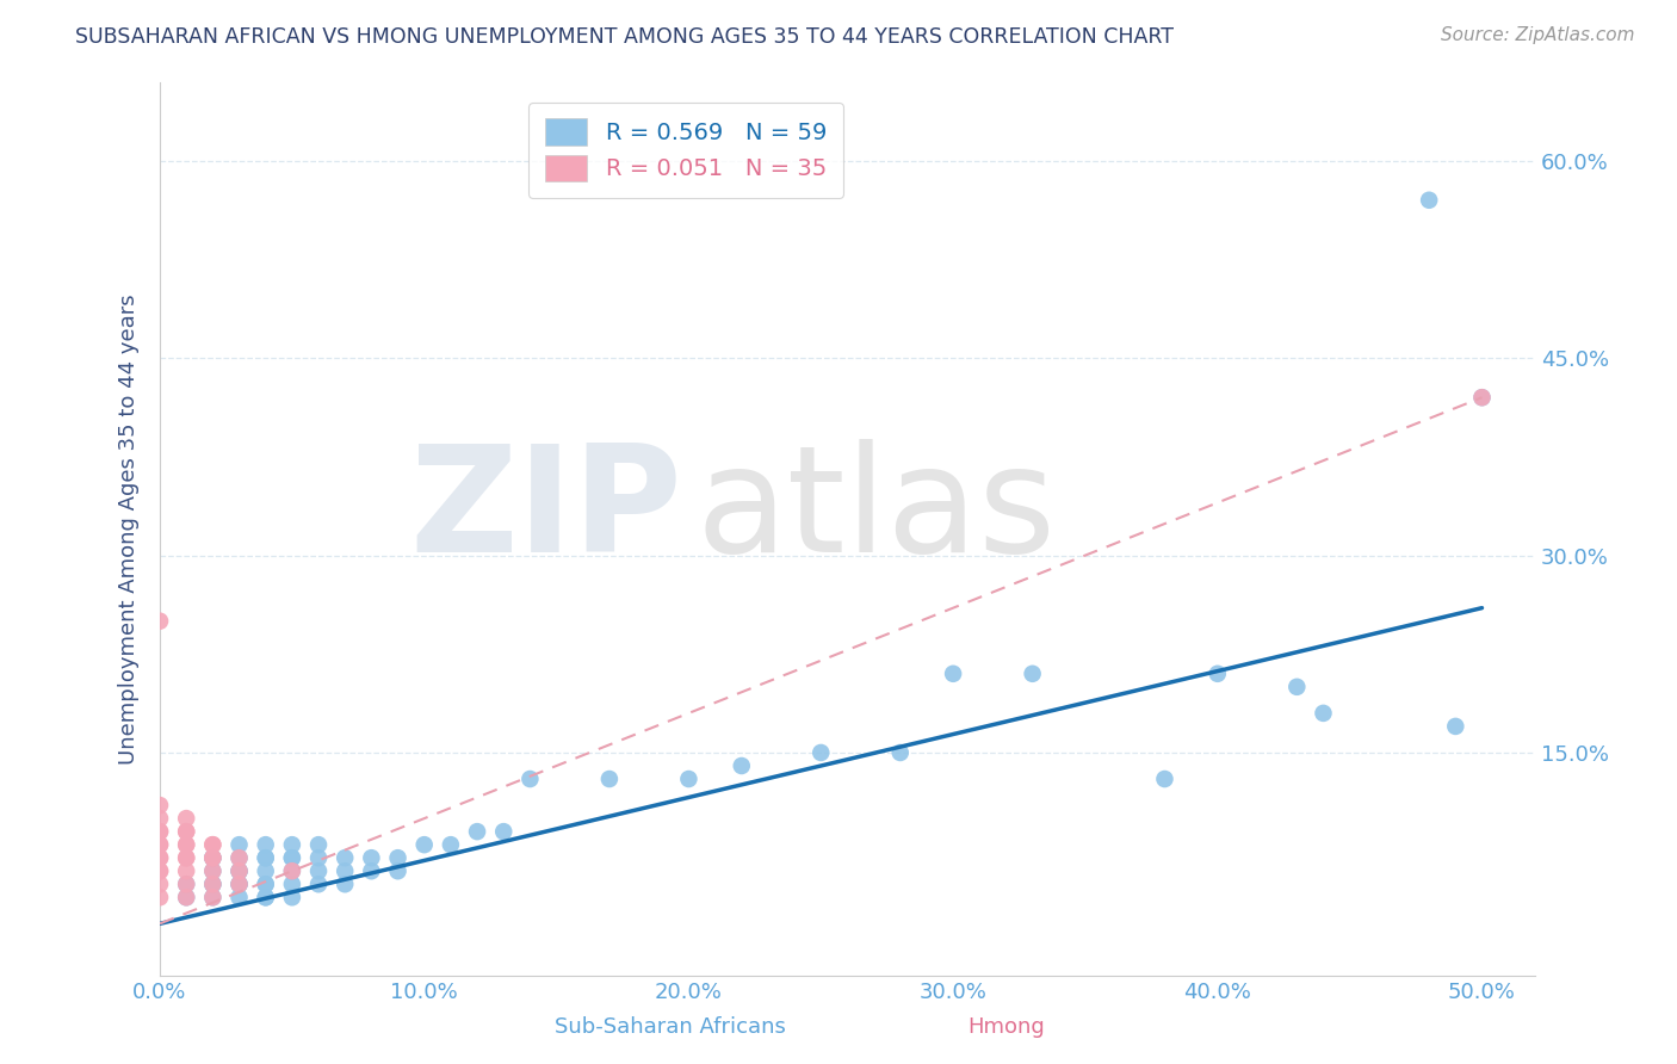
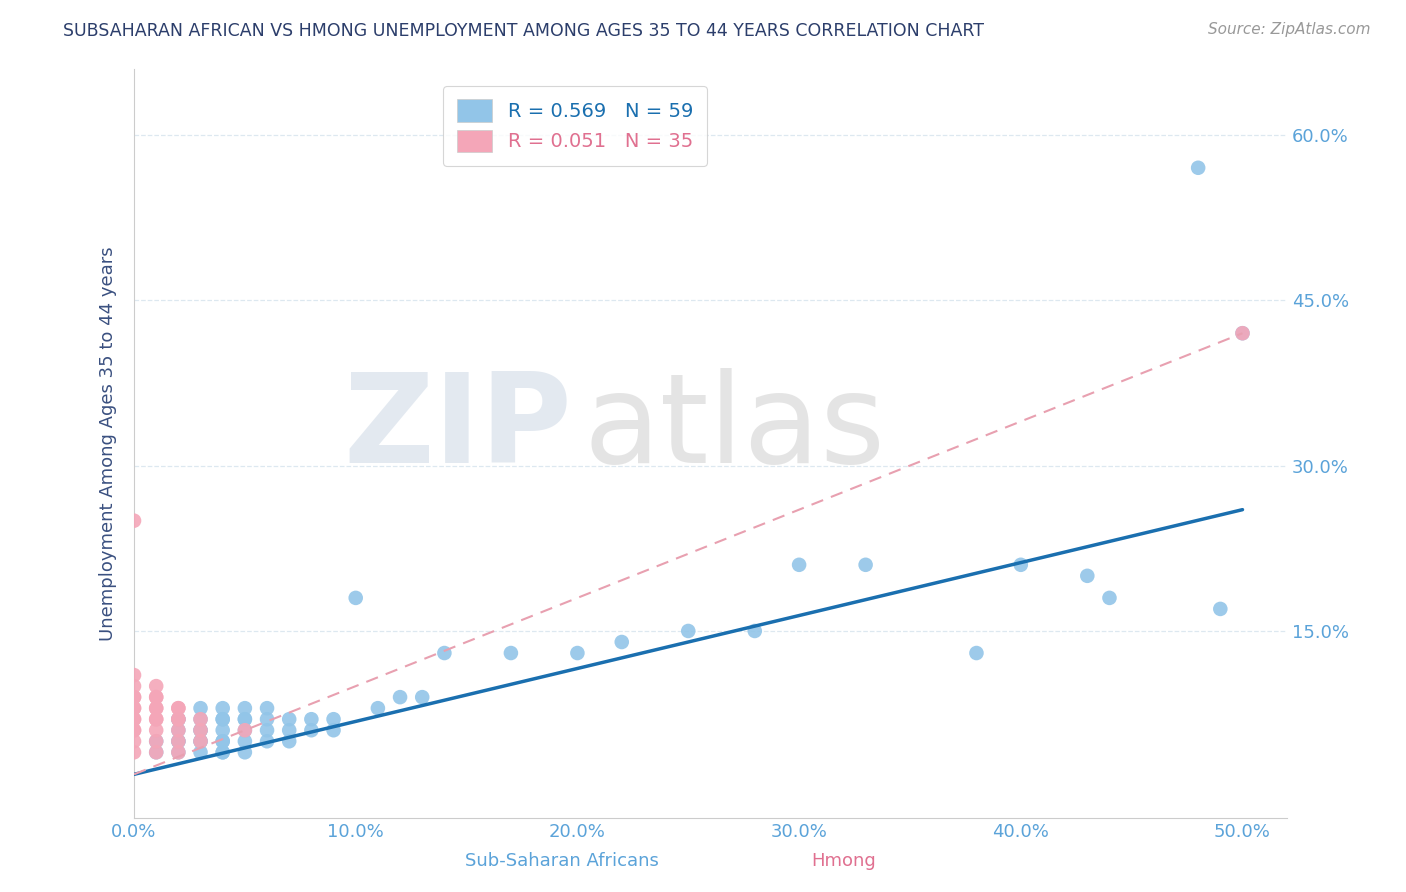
R = 0.569 N = 59/10.0%: 8% -> 18%
